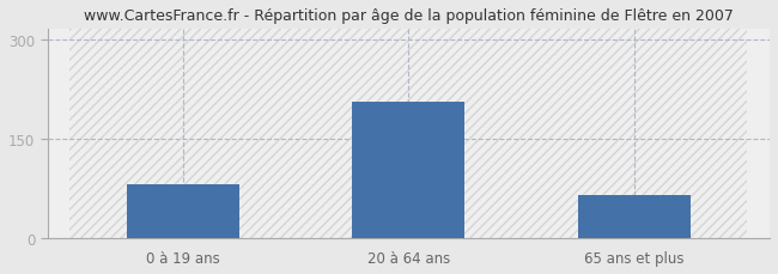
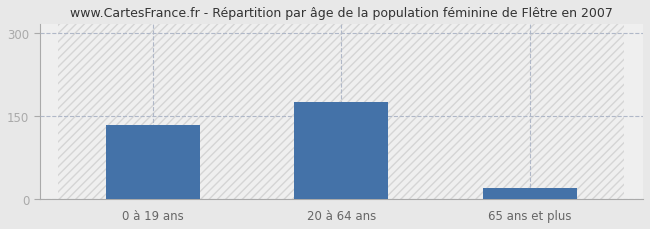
0 à 19 ans: 82 -> 133
20 à 64 ans: 206 -> 175
65 ans et plus: 66 -> 20
